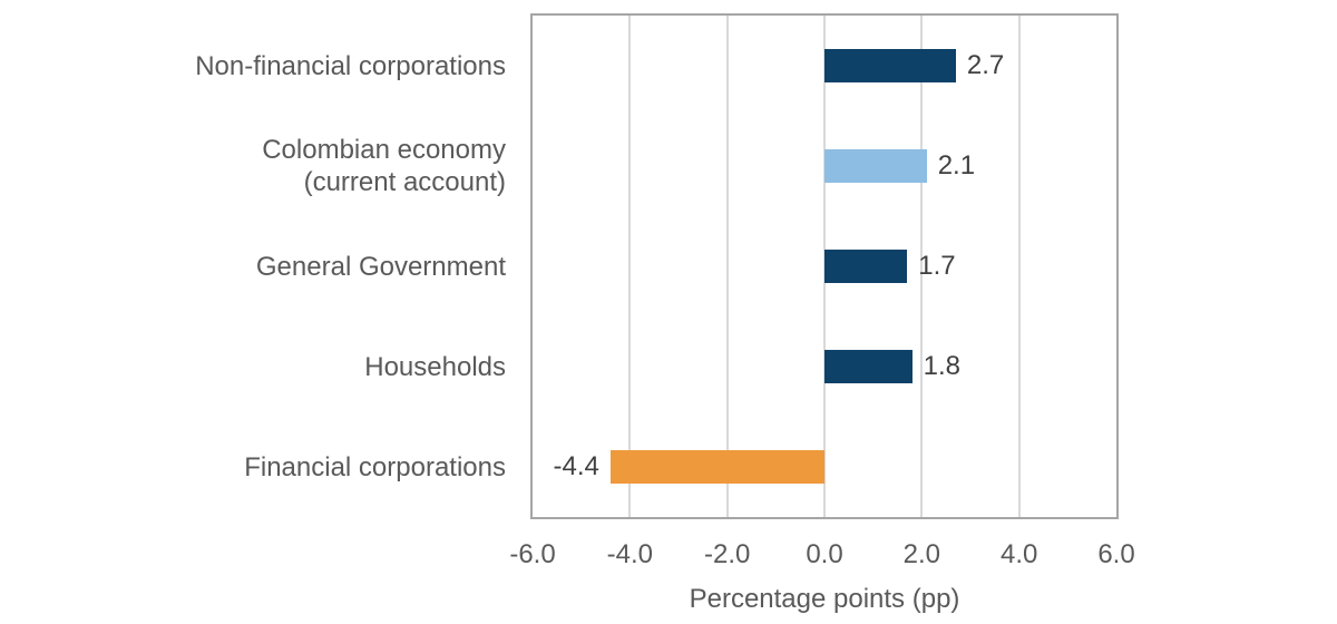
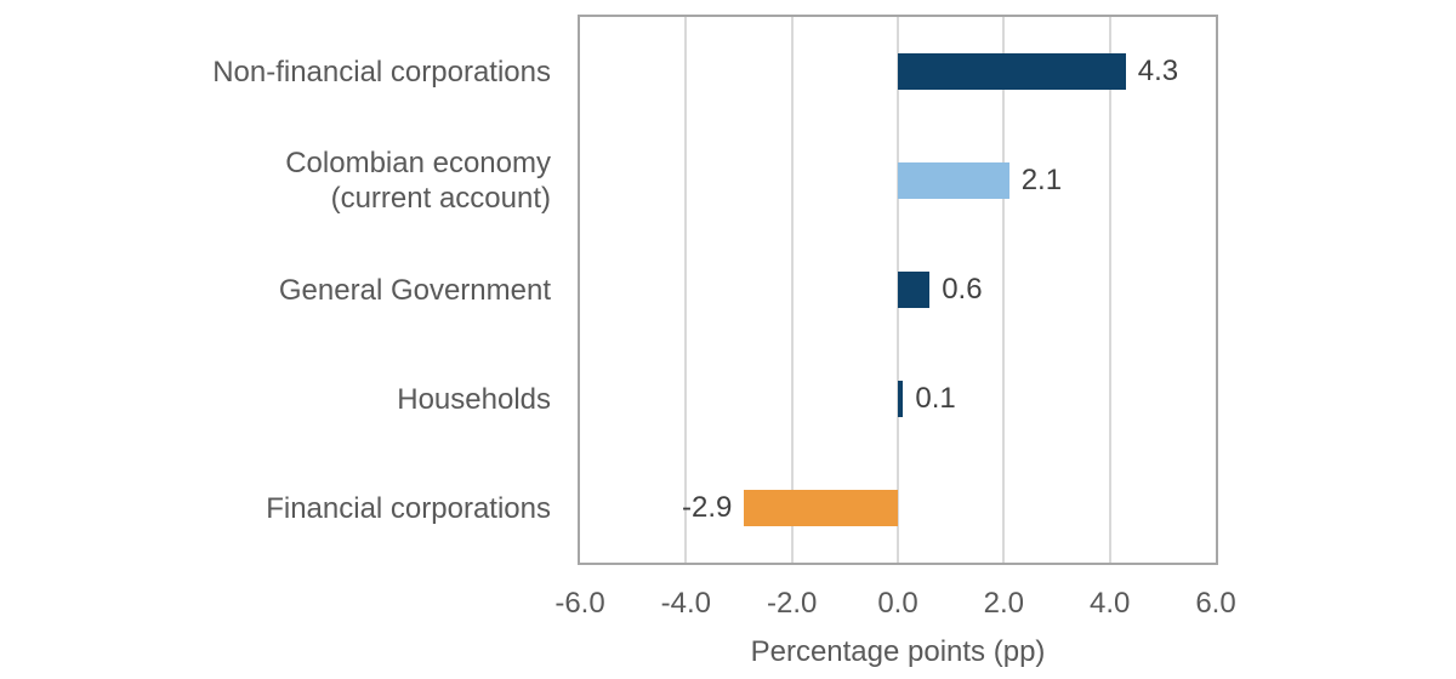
Non-financial corporations: 2.7 -> 4.3
General Government: 1.7 -> 0.6
Households: 1.8 -> 0.1
Financial corporations: -4.4 -> -2.9
